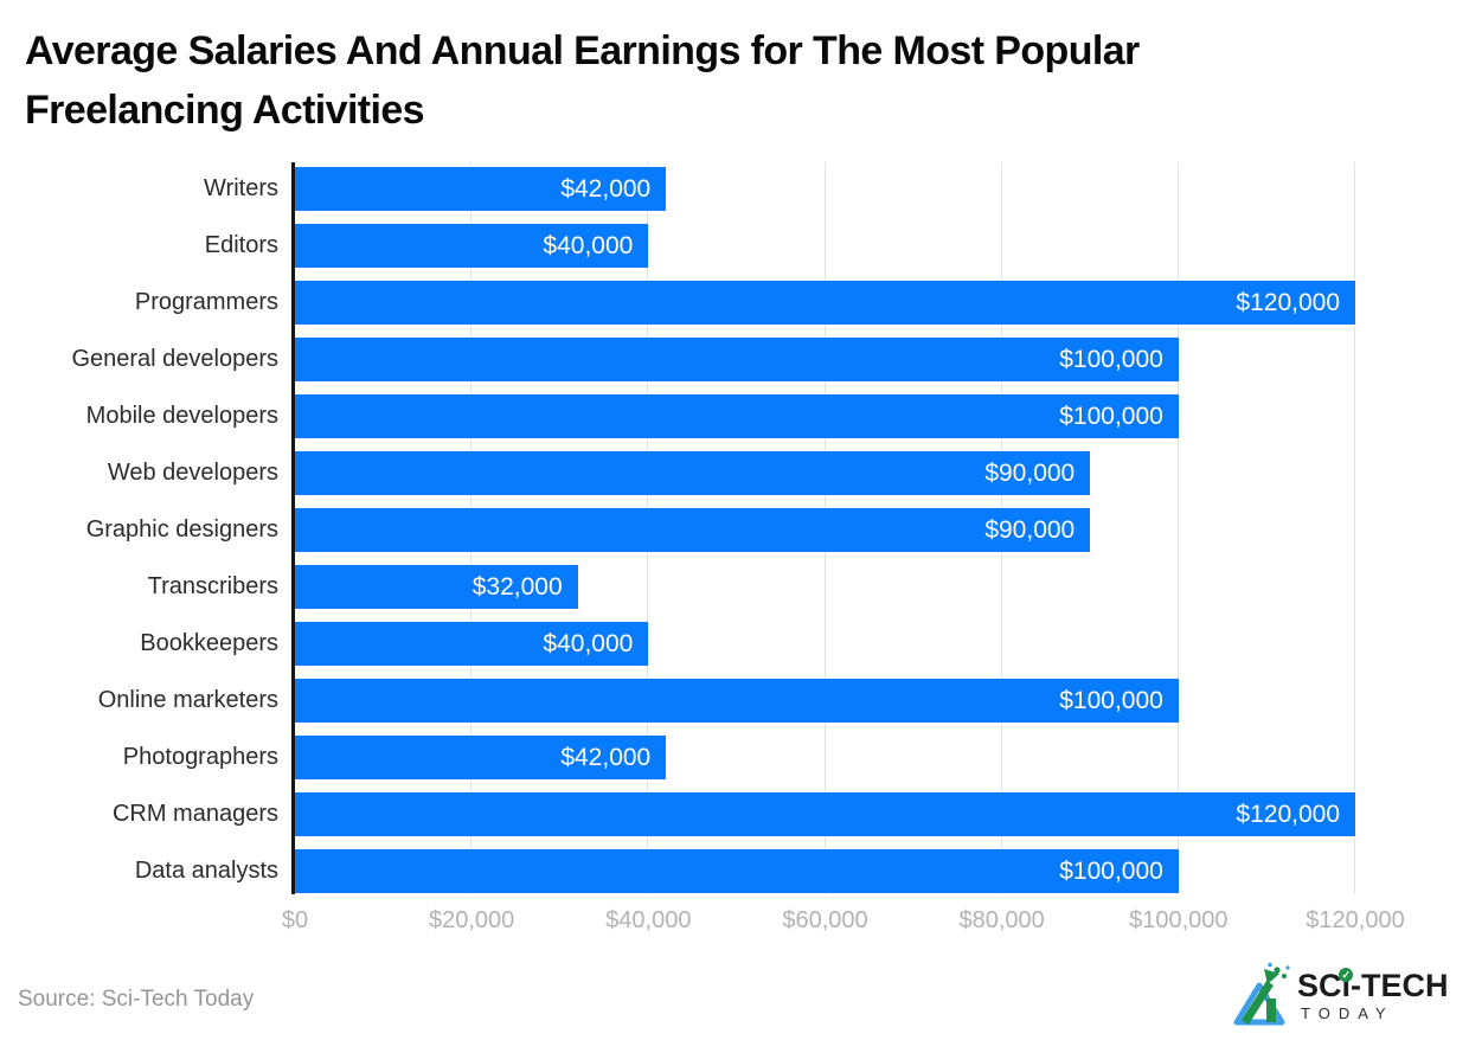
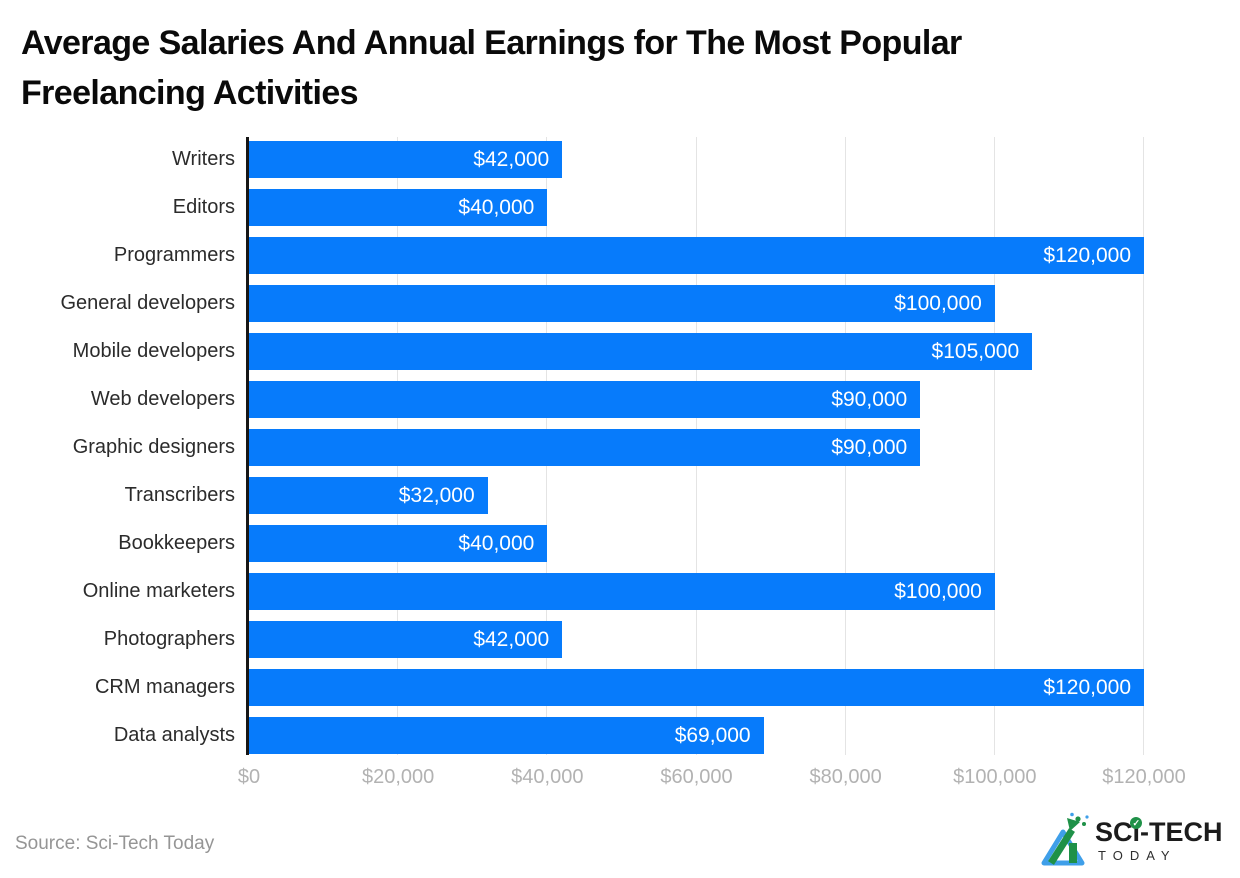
Mobile developers: $100,000 -> $105,000
Data analysts: $100,000 -> $69,000
